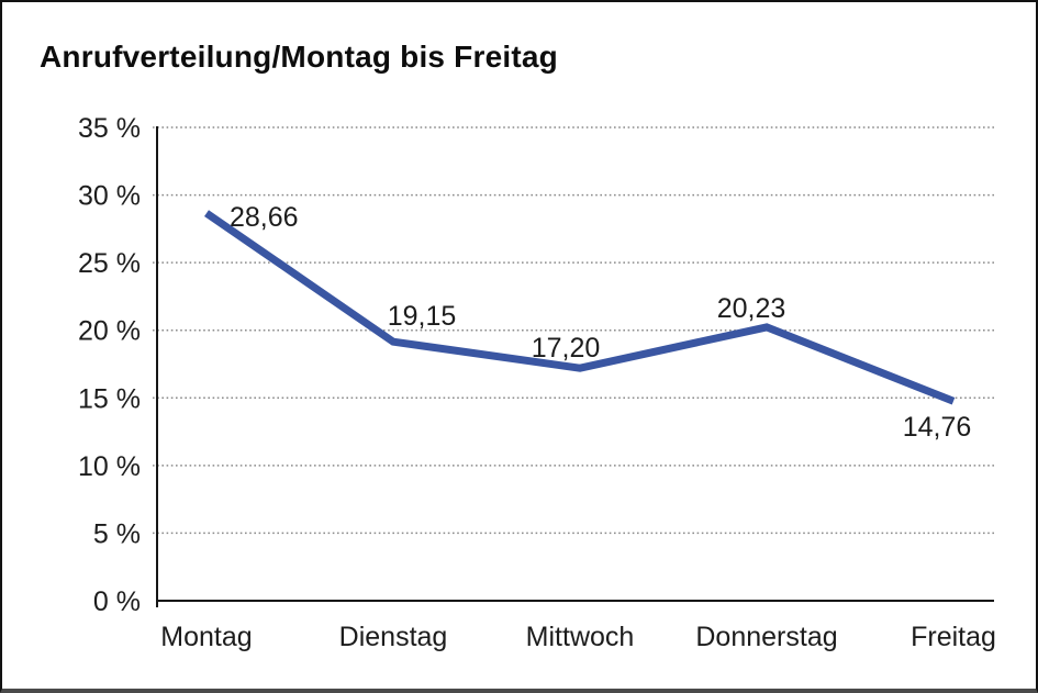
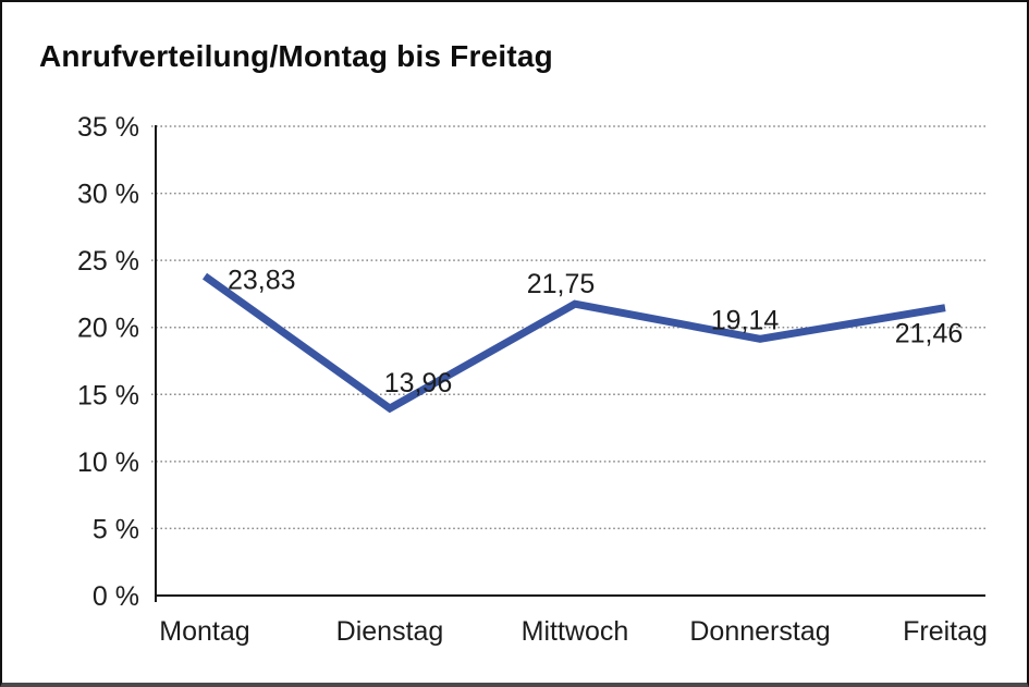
Montag: 28,66 -> 23,83
Dienstag: 19,15 -> 13,96
Mittwoch: 17,20 -> 21,75
Donnerstag: 20,23 -> 19,14
Freitag: 14,76 -> 21,46
